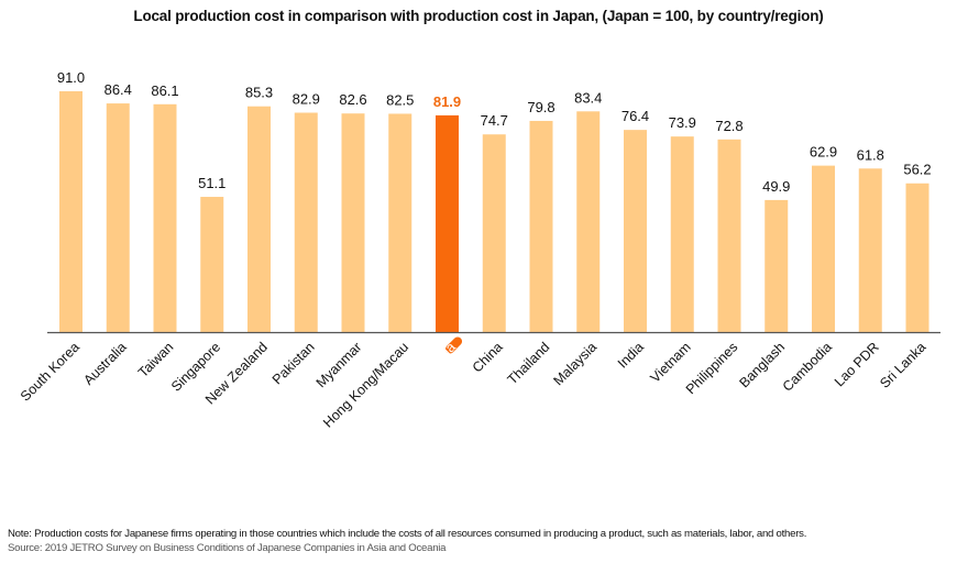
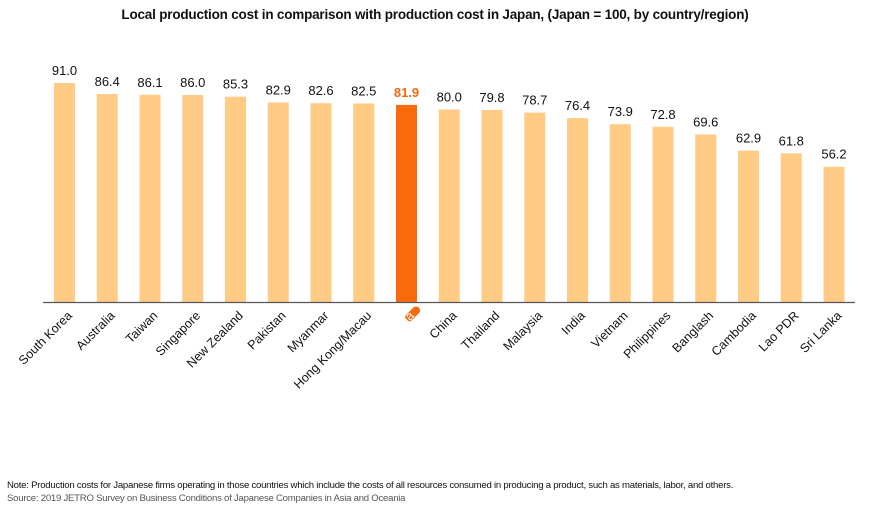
Singapore: 51.1 -> 86.0
China: 74.7 -> 80.0
Malaysia: 83.4 -> 78.7
Banglash: 49.9 -> 69.6
